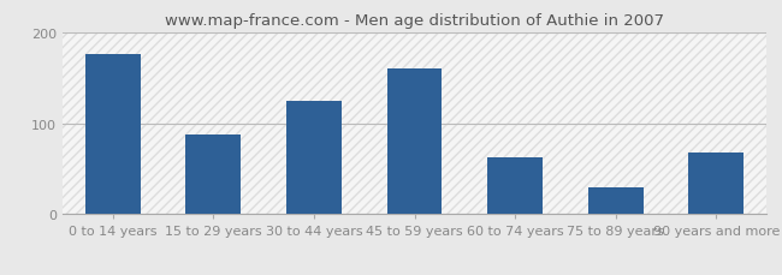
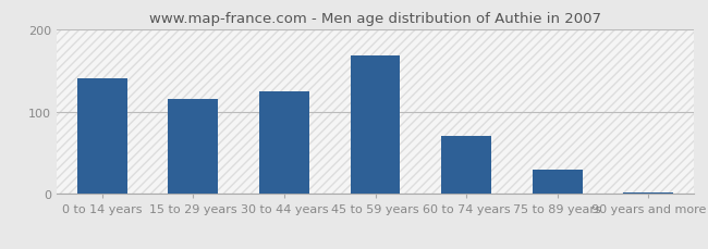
0 to 14 years: 176 -> 140
15 to 29 years: 88 -> 115
45 to 59 years: 160 -> 168
60 to 74 years: 62 -> 70
90 years and more: 68 -> 2
